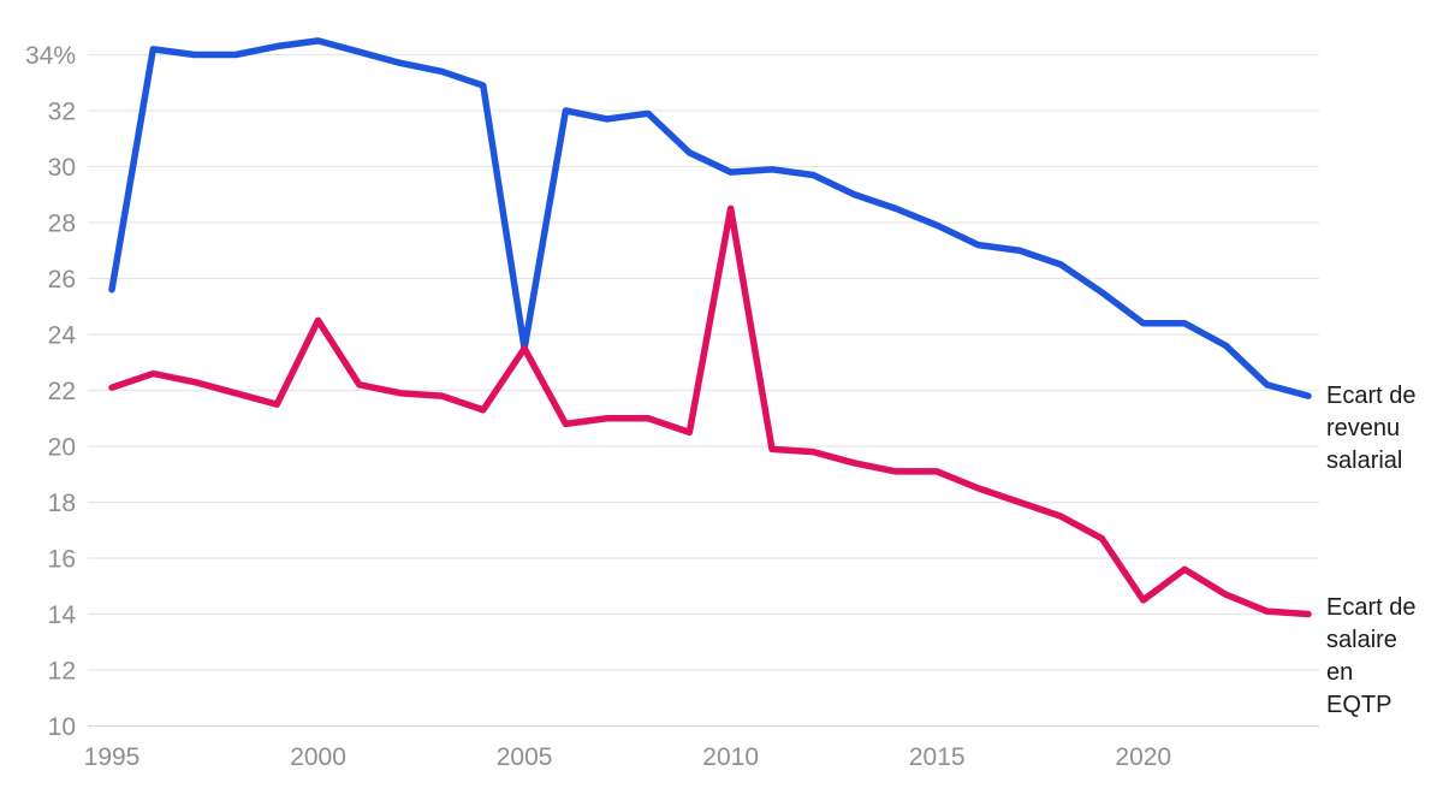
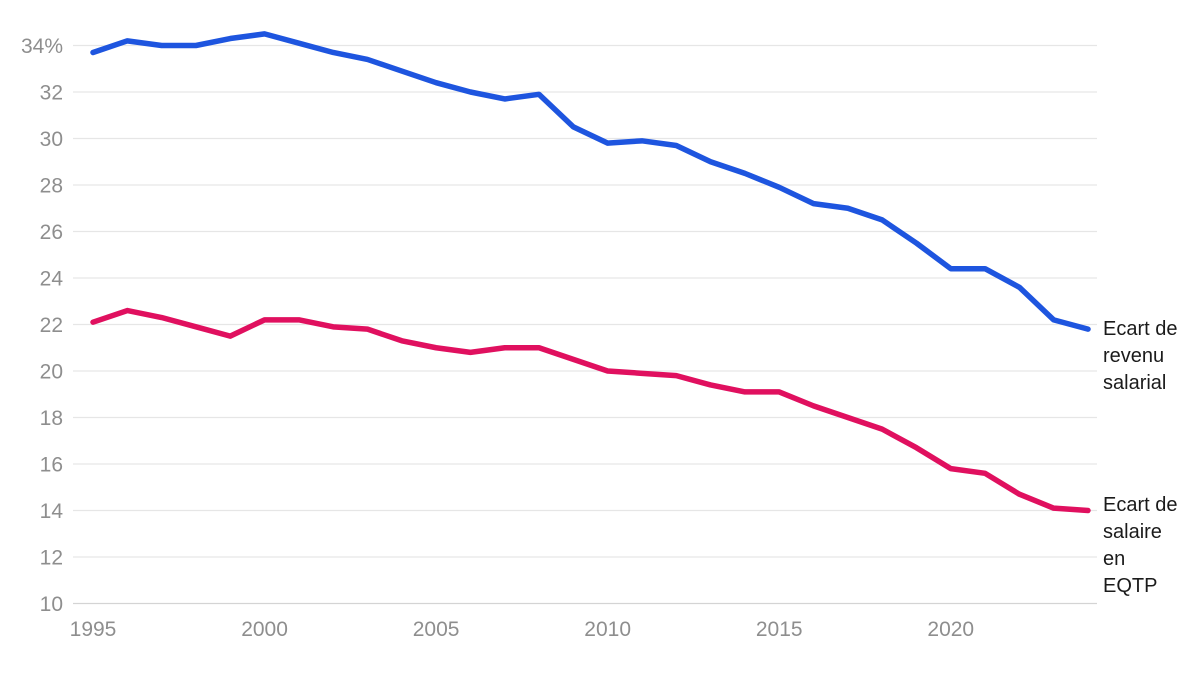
Ecart de revenu salarial/1995: 25.6% -> 33.7%
Ecart de salaire en EQTP/2000: 24.5% -> 22.2%
Ecart de revenu salarial/2005: 23.5% -> 32.4%
Ecart de salaire en EQTP/2005: 23.5% -> 21.0%
Ecart de salaire en EQTP/2010: 28.5% -> 20.0%
Ecart de salaire en EQTP/2020: 14.5% -> 15.8%
